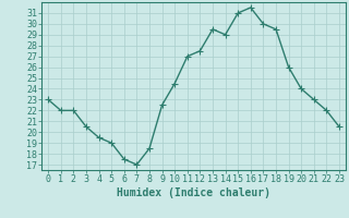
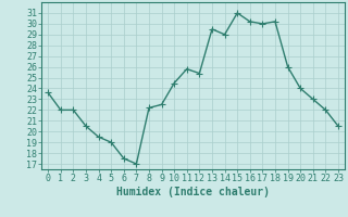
0: 23.0 -> 23.6
8: 18.5 -> 22.2
11: 27.0 -> 25.8
12: 27.5 -> 25.4
16: 31.5 -> 30.2
18: 29.5 -> 30.2
